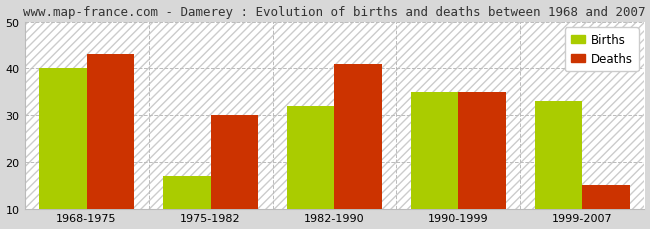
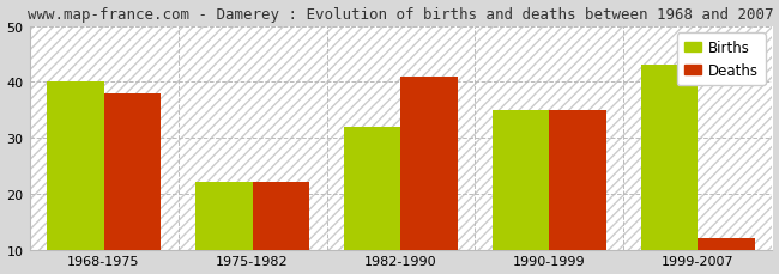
Deaths/1968-1975: 43 -> 38
Births/1975-1982: 17 -> 22
Deaths/1975-1982: 30 -> 22
Births/1999-2007: 33 -> 43
Deaths/1999-2007: 15 -> 12
